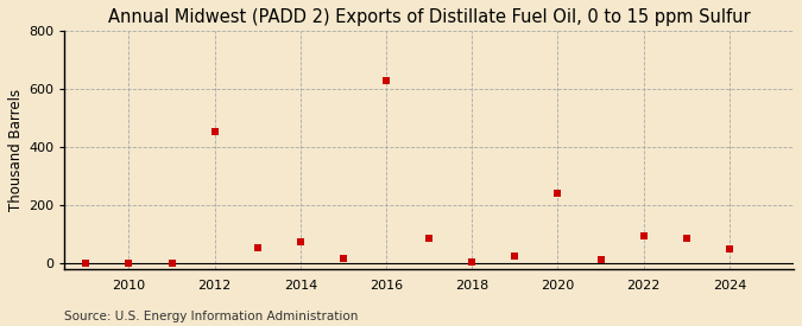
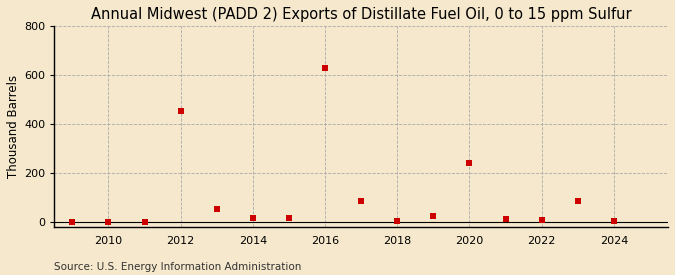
2014: 75 -> 18
2022: 95 -> 10
2024: 50 -> 5
